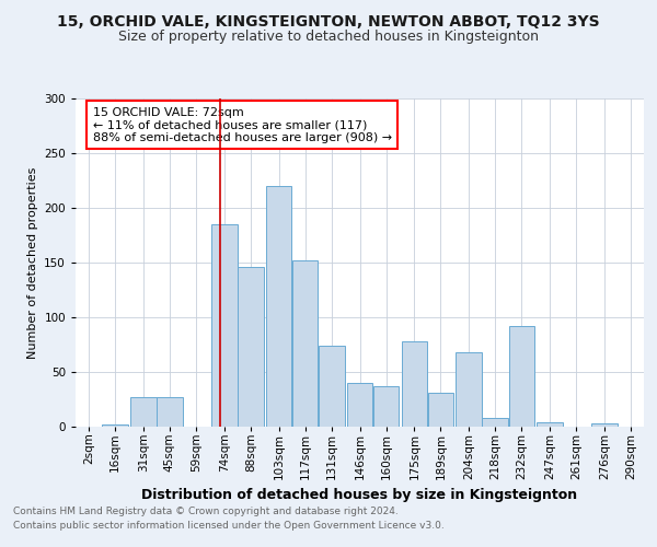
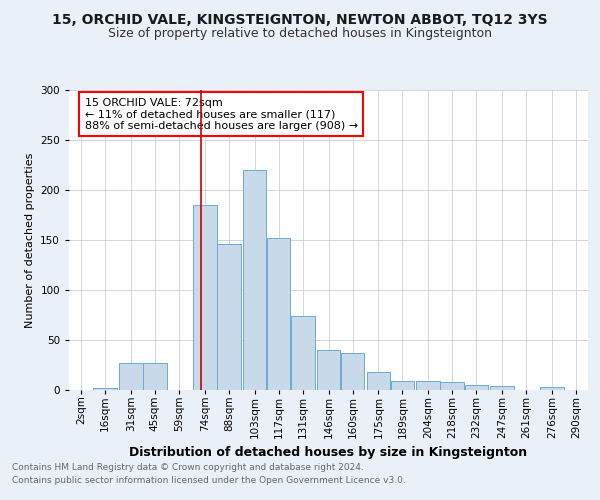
175sqm: 78 -> 18
189sqm: 31 -> 9
204sqm: 68 -> 9
232sqm: 92 -> 5
